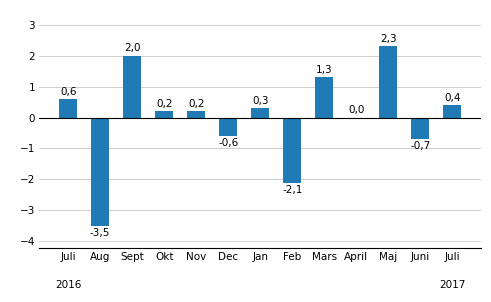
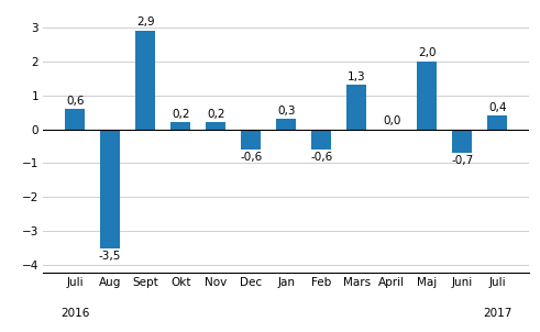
Sept: 2,0 -> 2,9
Feb: -2,1 -> -0,6
Maj: 2,3 -> 2,0
